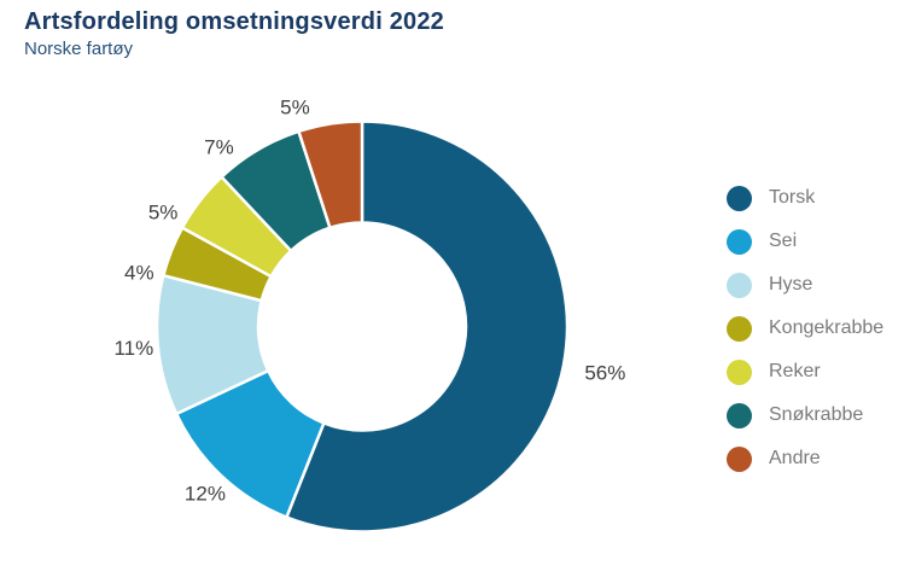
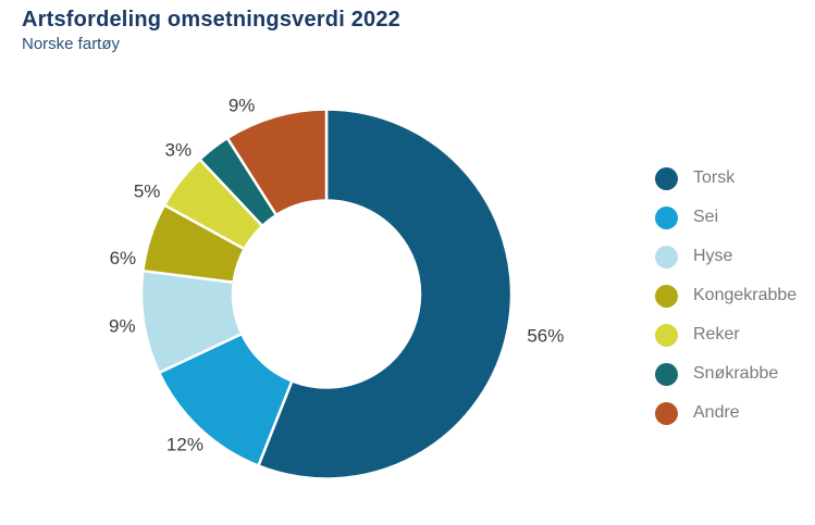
Hyse: 11% -> 9%
Kongekrabbe: 4% -> 6%
Snøkrabbe: 7% -> 3%
Andre: 5% -> 9%
